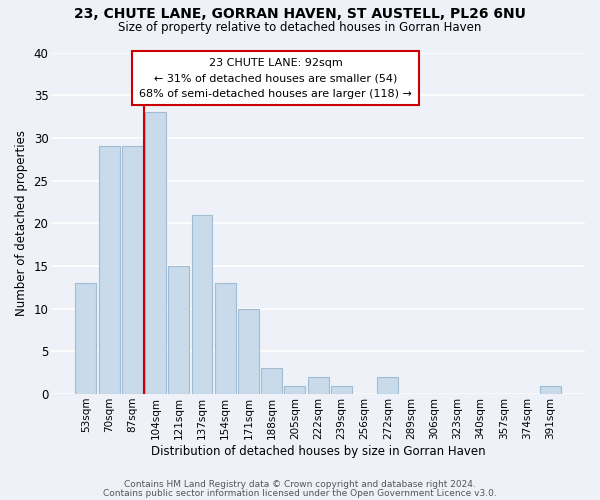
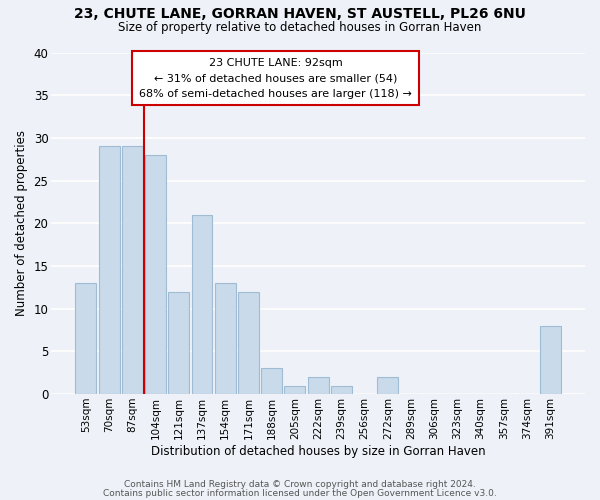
104sqm: 33 -> 28
121sqm: 15 -> 12
171sqm: 10 -> 12
391sqm: 1 -> 8
